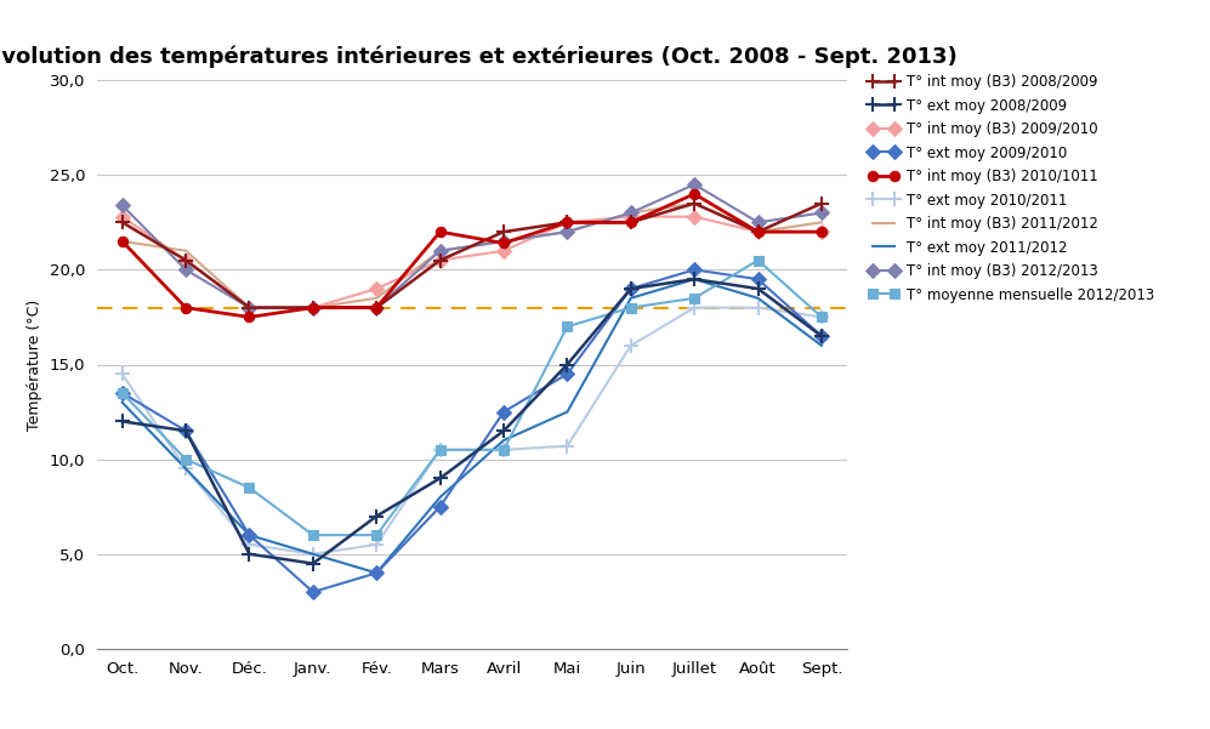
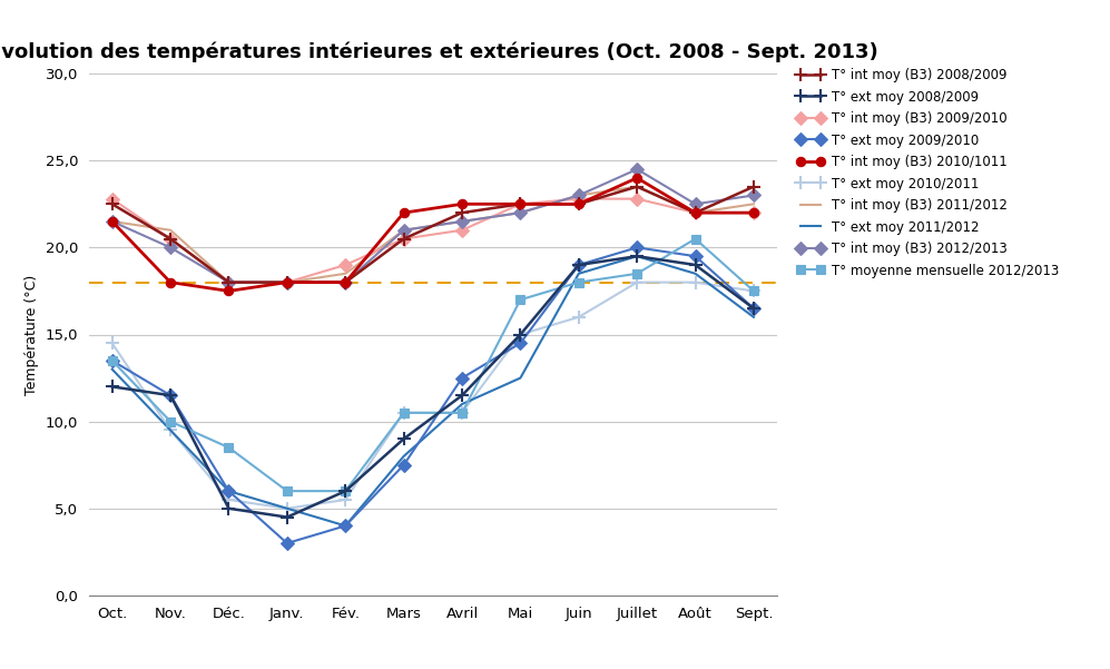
T° int moy (B3) 2012/2013/Oct.: 23,4 -> 21,5
T° ext moy 2008/2009/Fév.: 7,0 -> 6,0
T° int moy (B3) 2010/1011/Avril: 21,4 -> 22,5
T° ext moy 2010/2011/Mai: 10,7 -> 15,0
